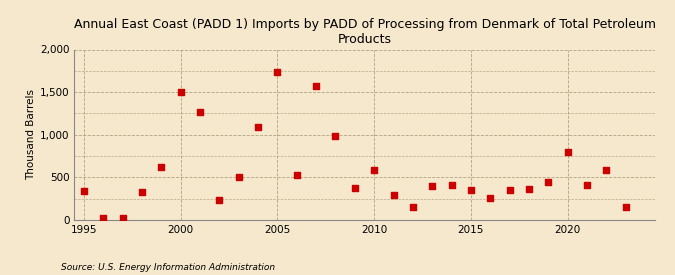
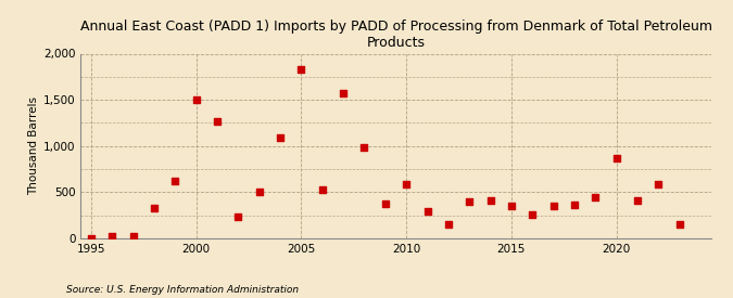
1995: 340 -> 0
2005: 1,740 -> 1,830
2020: 800 -> 870
